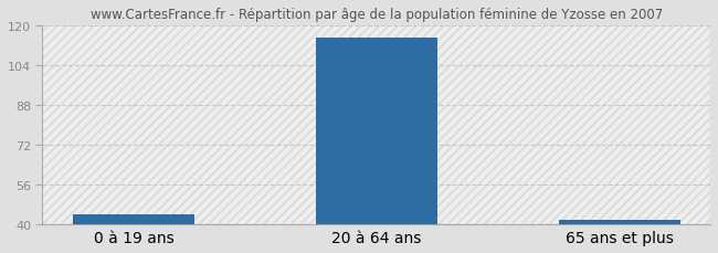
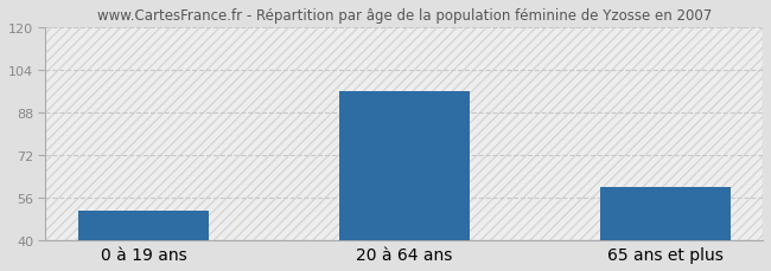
0 à 19 ans: 44 -> 51
20 à 64 ans: 115 -> 96
65 ans et plus: 42 -> 60
